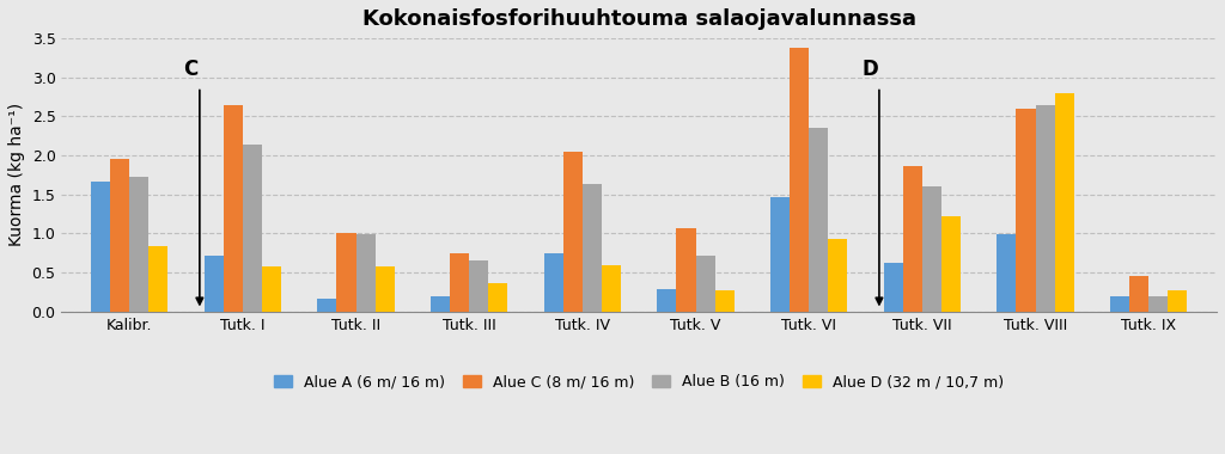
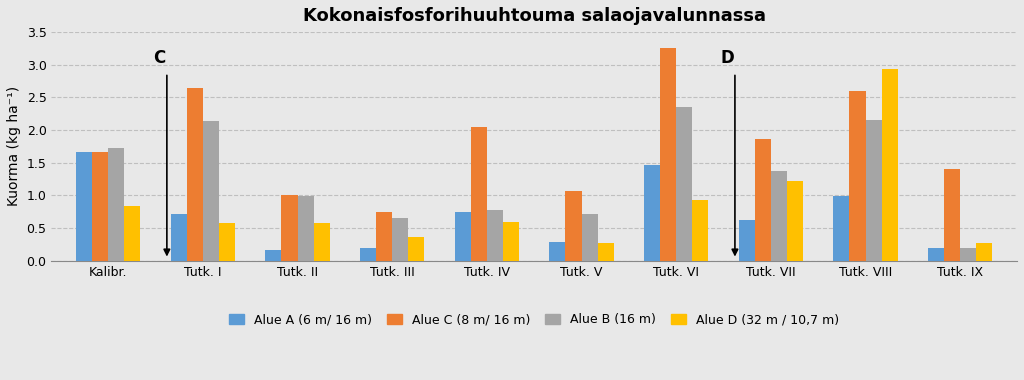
Alue C (8 m/ 16 m)/Kalibr.: 1.96 -> 1.66
Alue B (16 m)/Tutk. IV: 1.63 -> 0.78
Alue C (8 m/ 16 m)/Tutk. VI: 3.38 -> 3.26
Alue B (16 m)/Tutk. VII: 1.60 -> 1.38
Alue B (16 m)/Tutk. VIII: 2.64 -> 2.16
Alue D (32 m / 10,7 m)/Tutk. VIII: 2.80 -> 2.94
Alue C (8 m/ 16 m)/Tutk. IX: 0.45 -> 1.40
